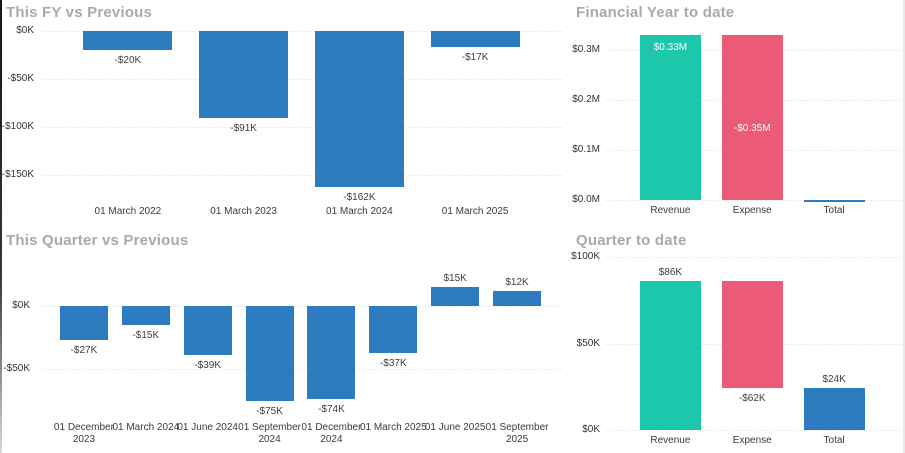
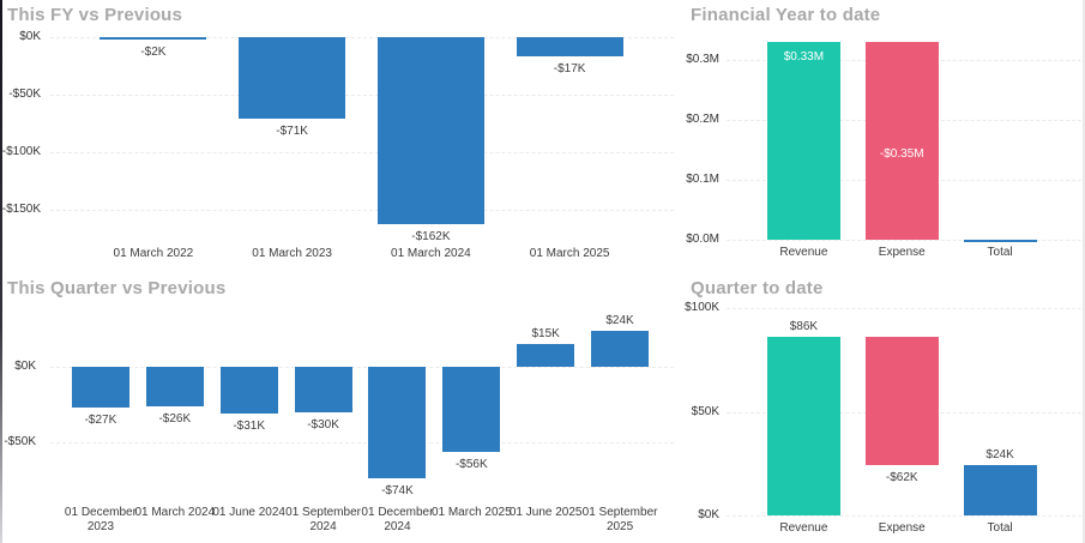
This FY vs Previous/01 March 2022: -$20K -> -$2K
This FY vs Previous/01 March 2023: -$91K -> -$71K
This Quarter vs Previous/01 March 2024: -$15K -> -$26K
This Quarter vs Previous/01 June 2024: -$39K -> -$31K
This Quarter vs Previous/01 September 2024: -$75K -> -$30K
This Quarter vs Previous/01 March 2025: -$37K -> -$56K
This Quarter vs Previous/01 September 2025: $12K -> $24K
